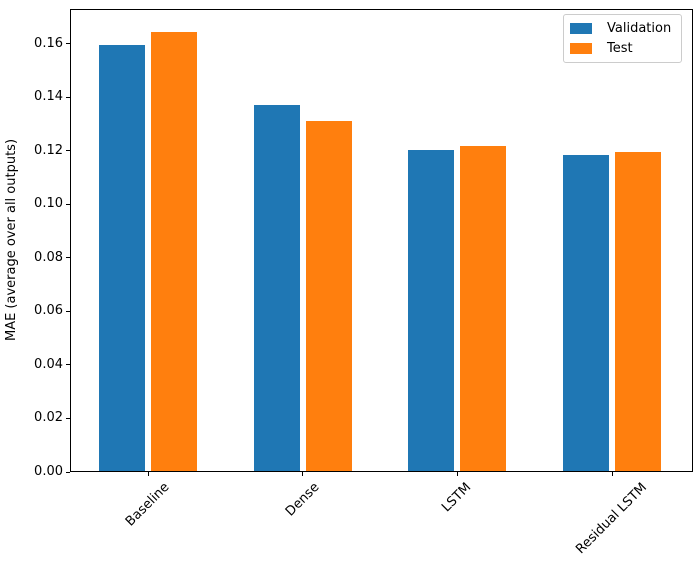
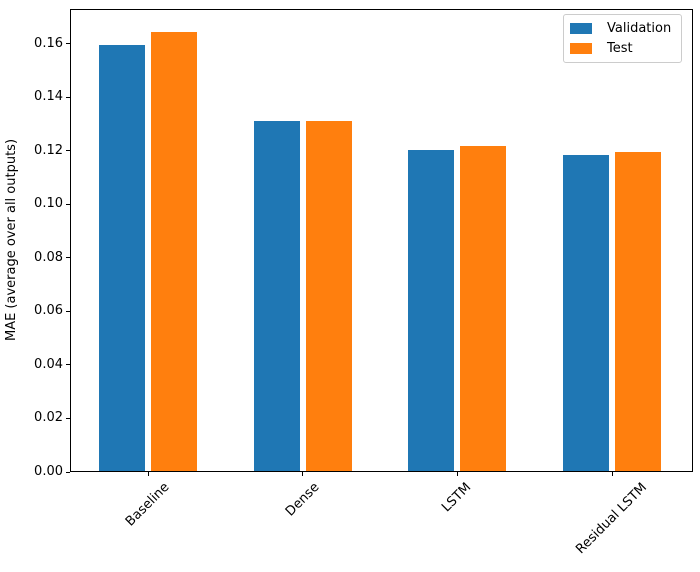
Validation/Dense: 0.137 -> 0.131
